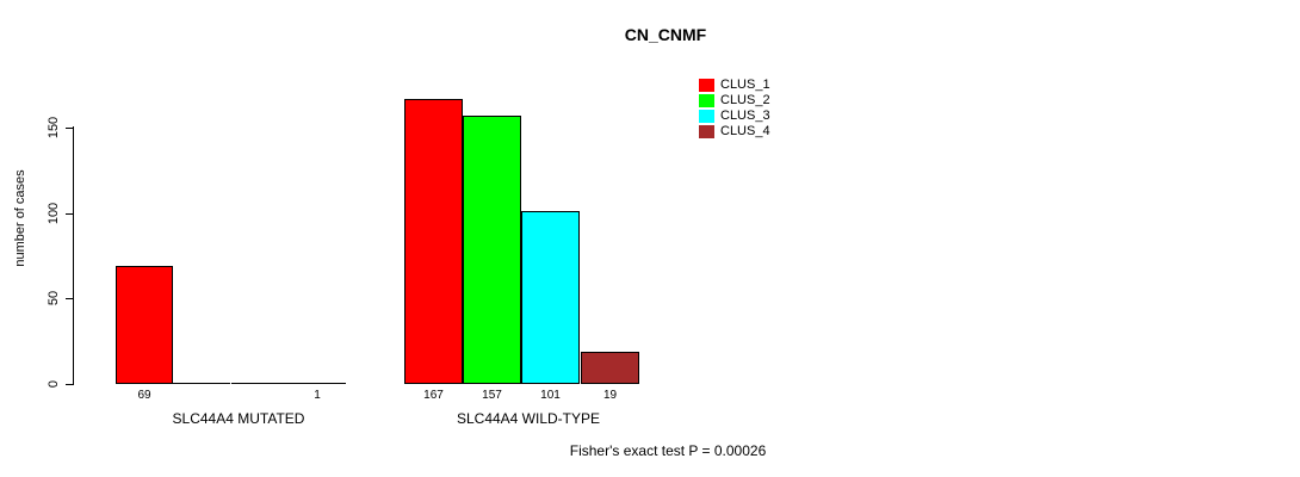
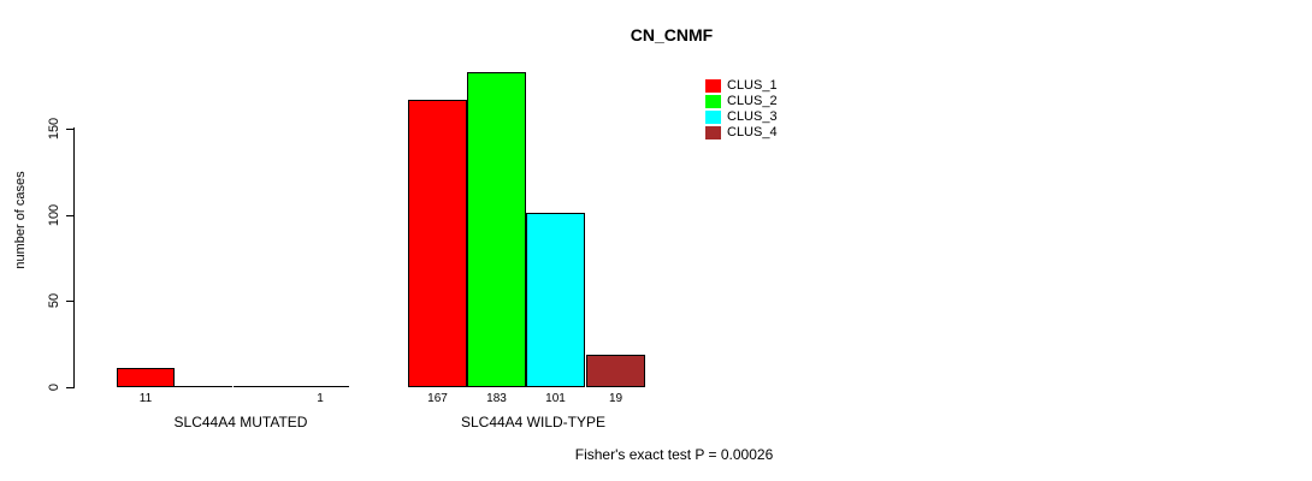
CLUS_1/SLC44A4 MUTATED: 69 -> 11
CLUS_2/SLC44A4 WILD-TYPE: 157 -> 183
